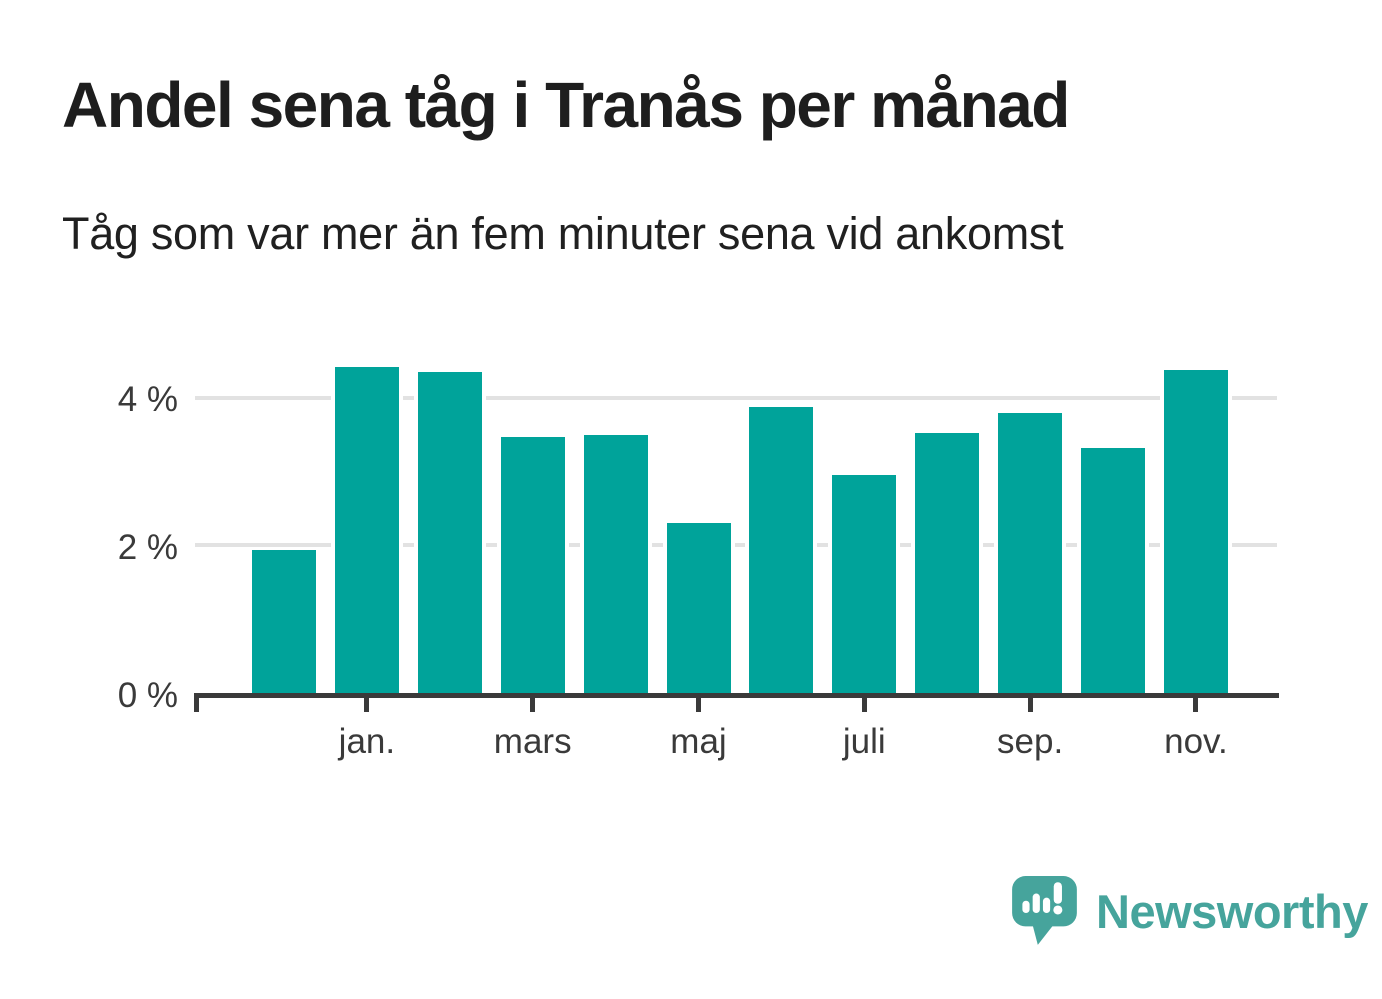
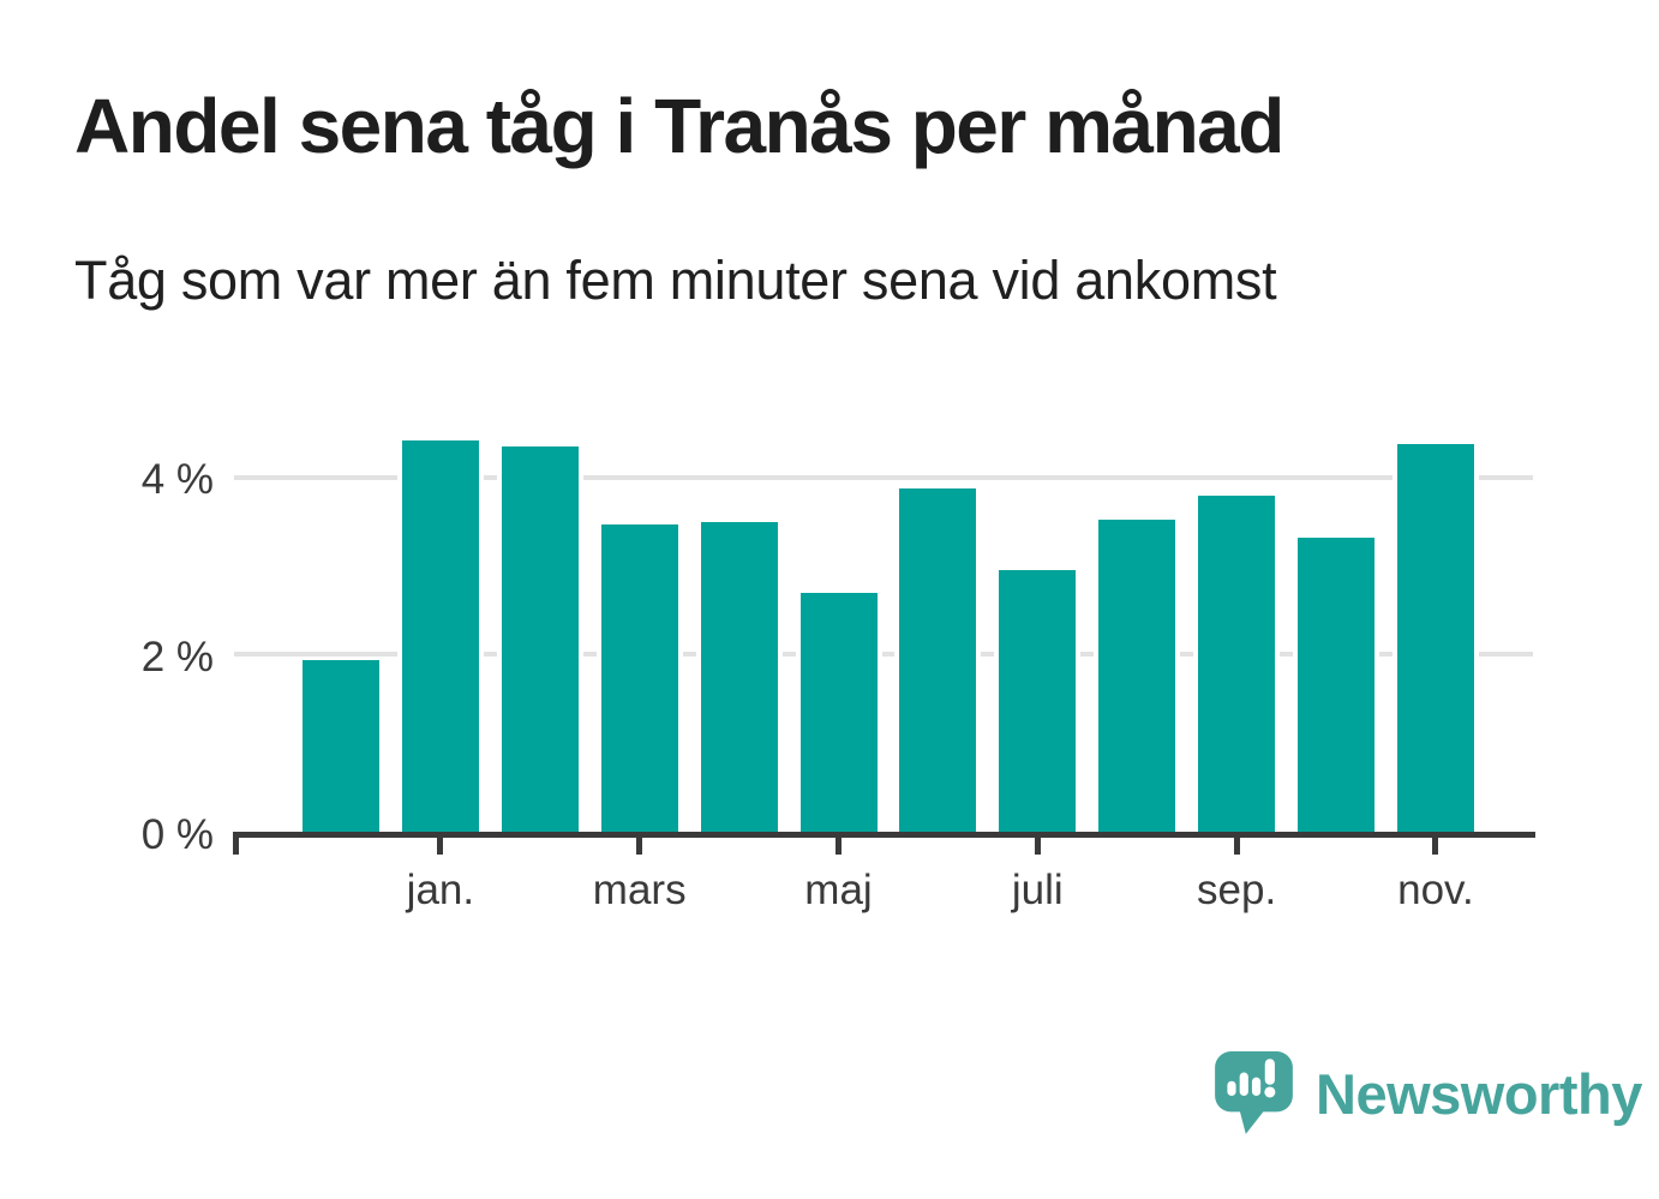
maj: 2.3% -> 2.7%
